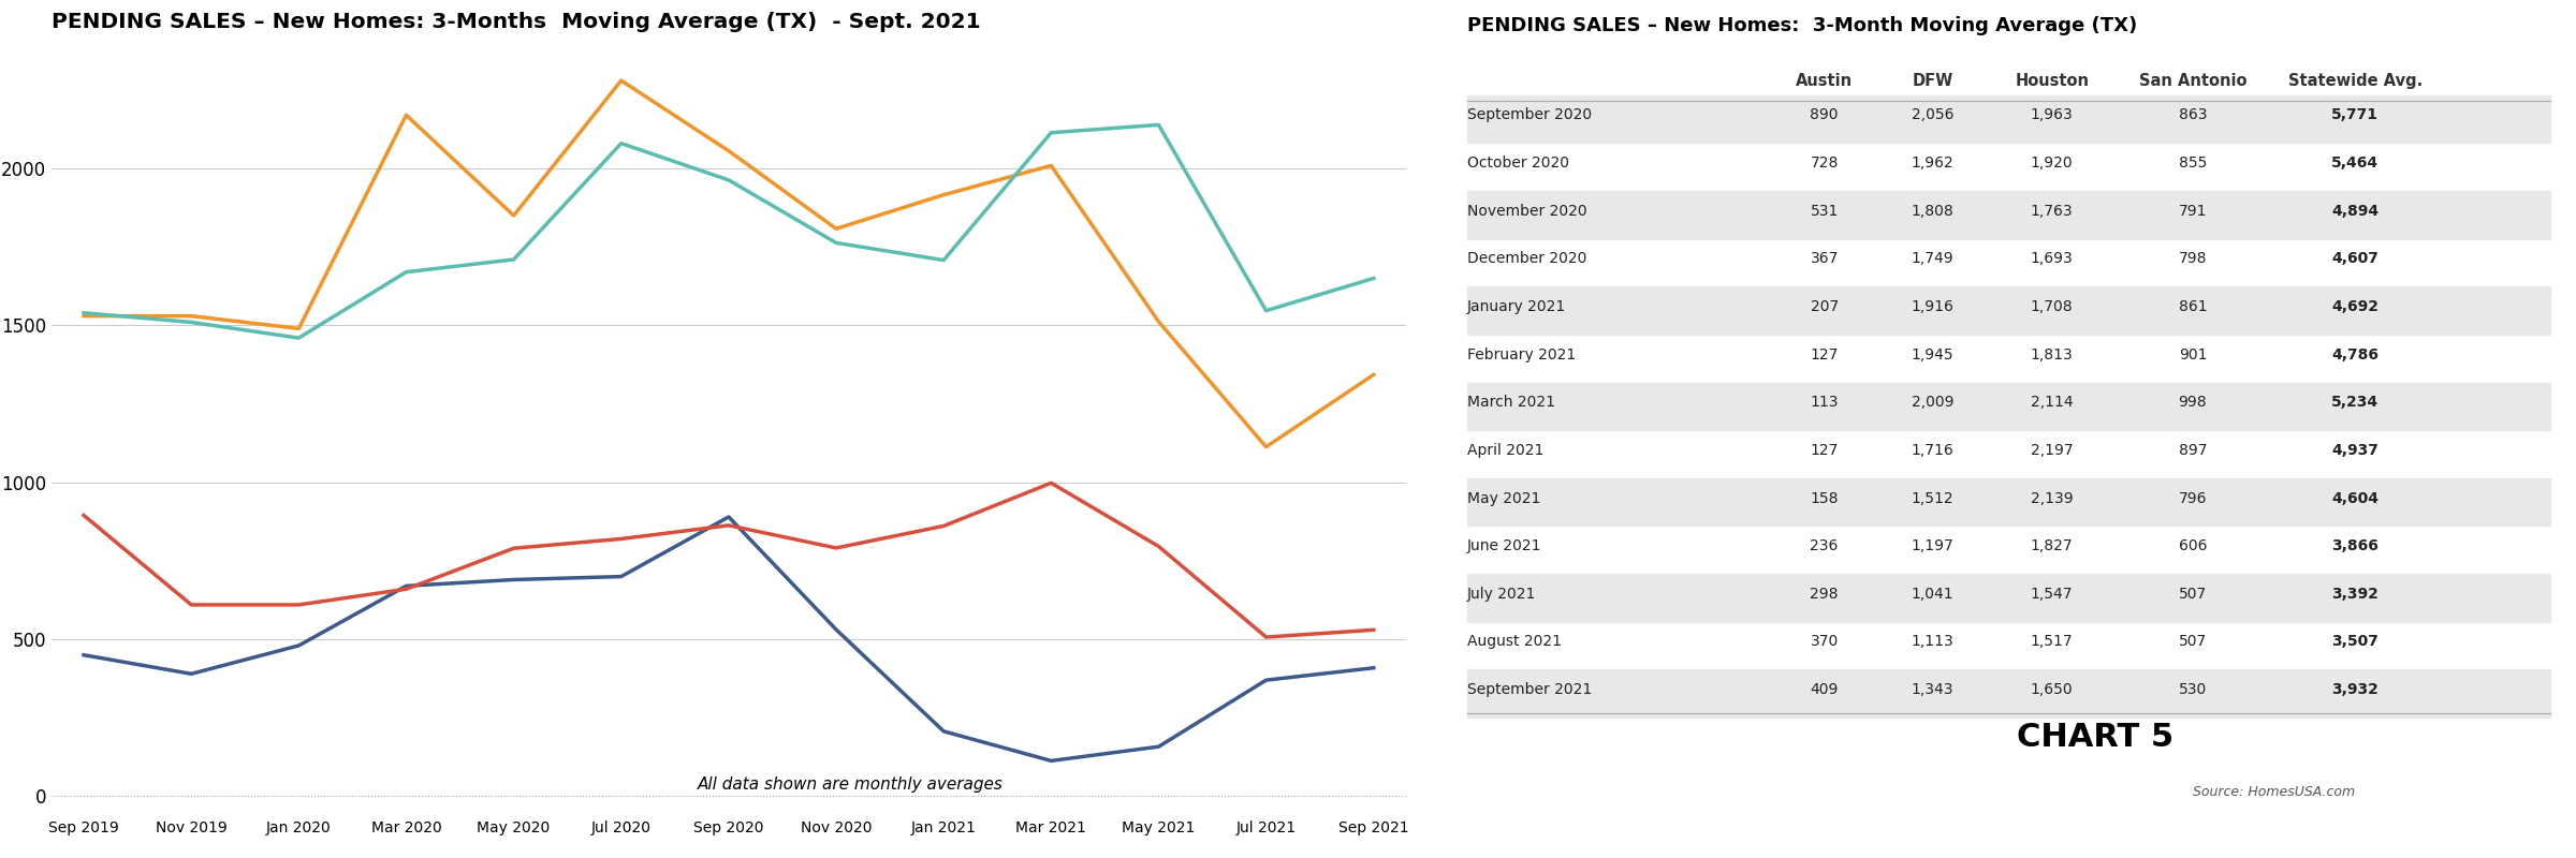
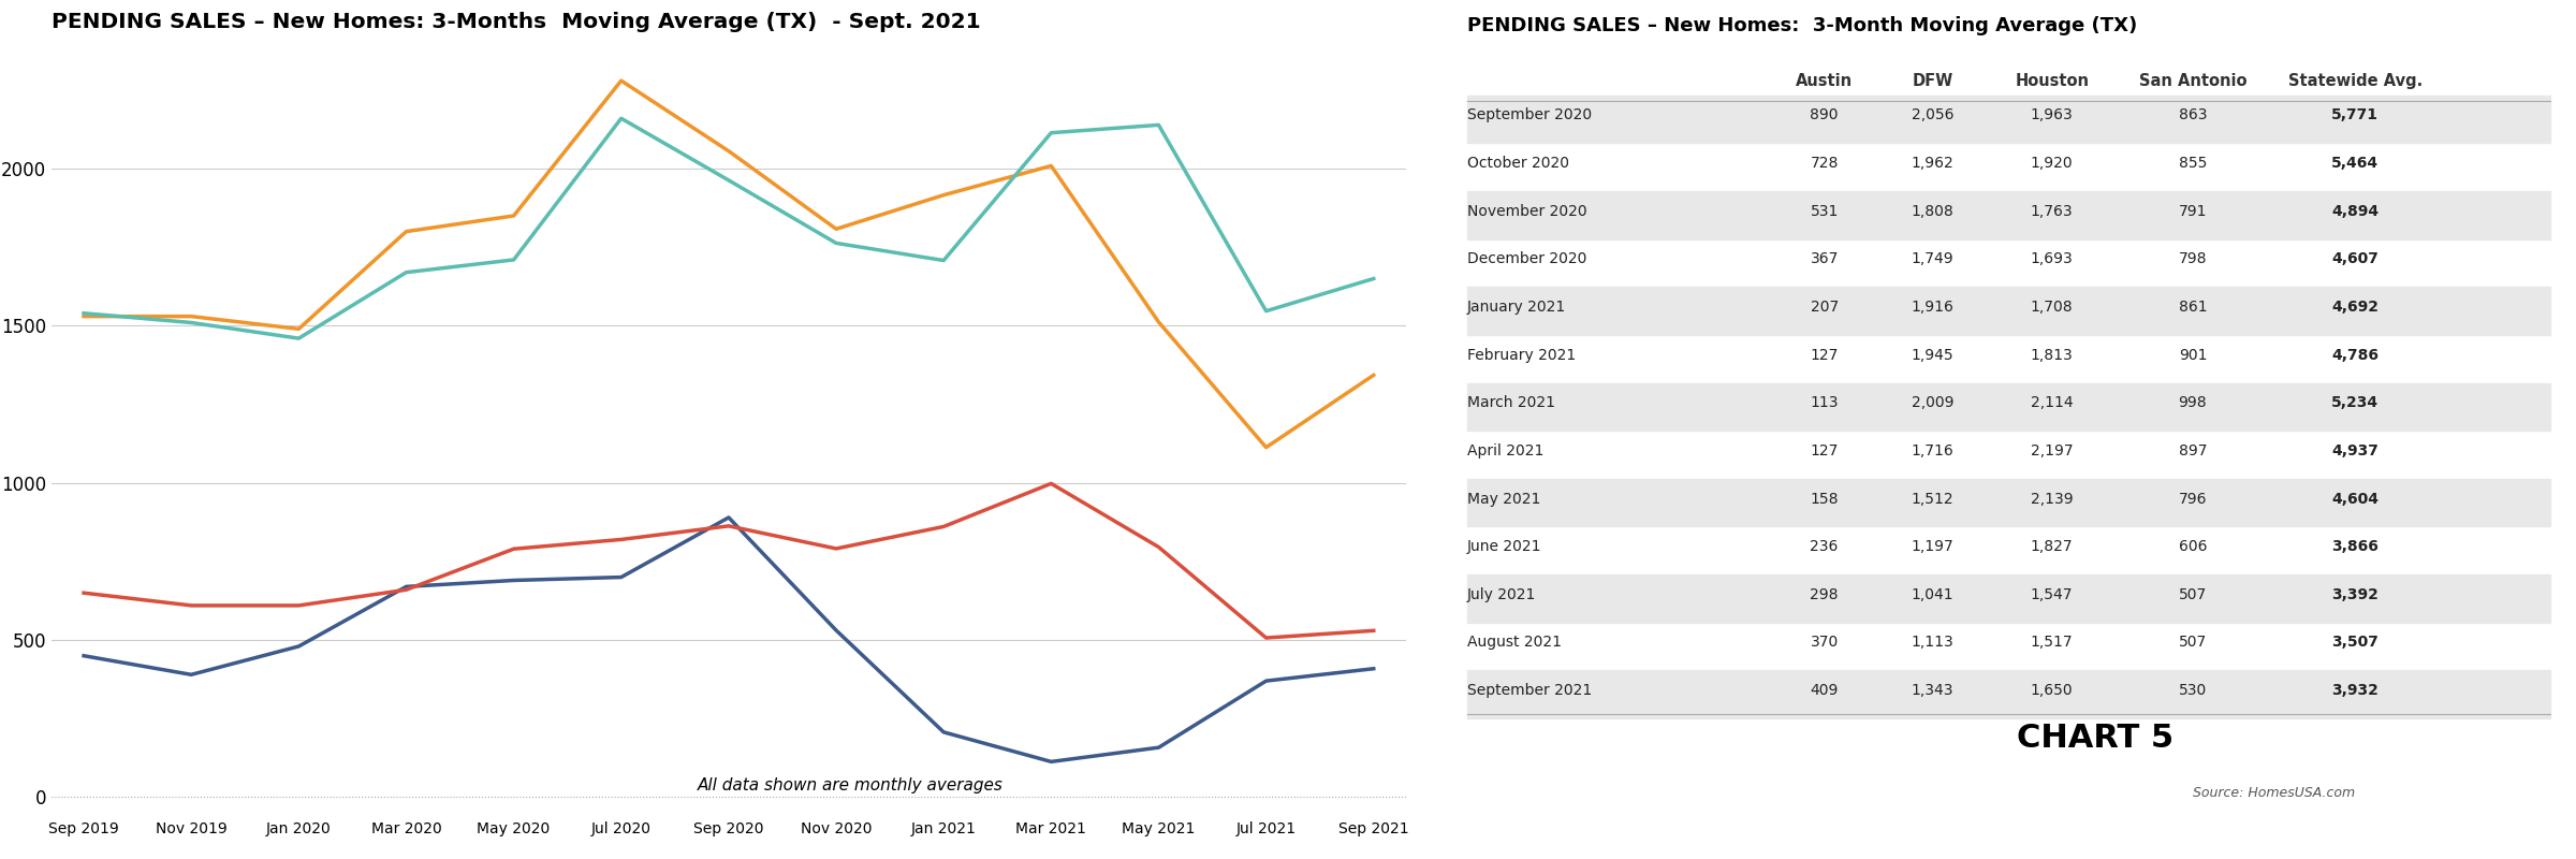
San Antonio/Sep 2019: 895 -> 650
DFW/Mar 2020: 2170 -> 1800
Houston/Jul 2020: 2080 -> 2160
